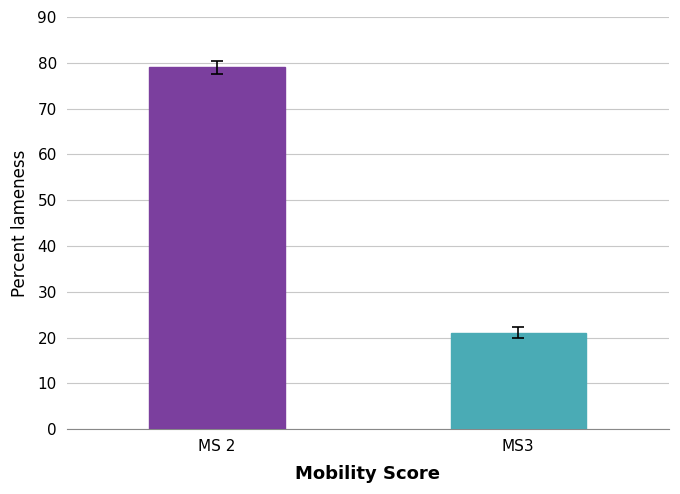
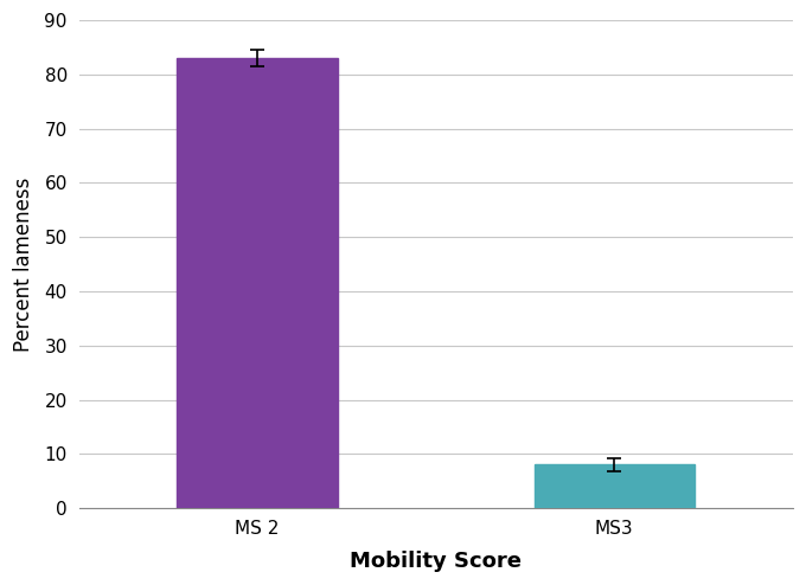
MS 2: 79 -> 83
MS3: 21 -> 8
